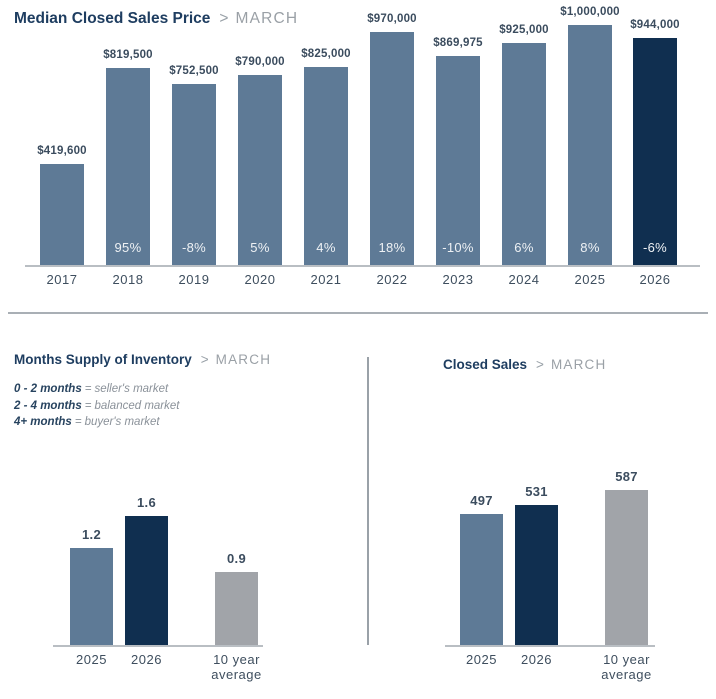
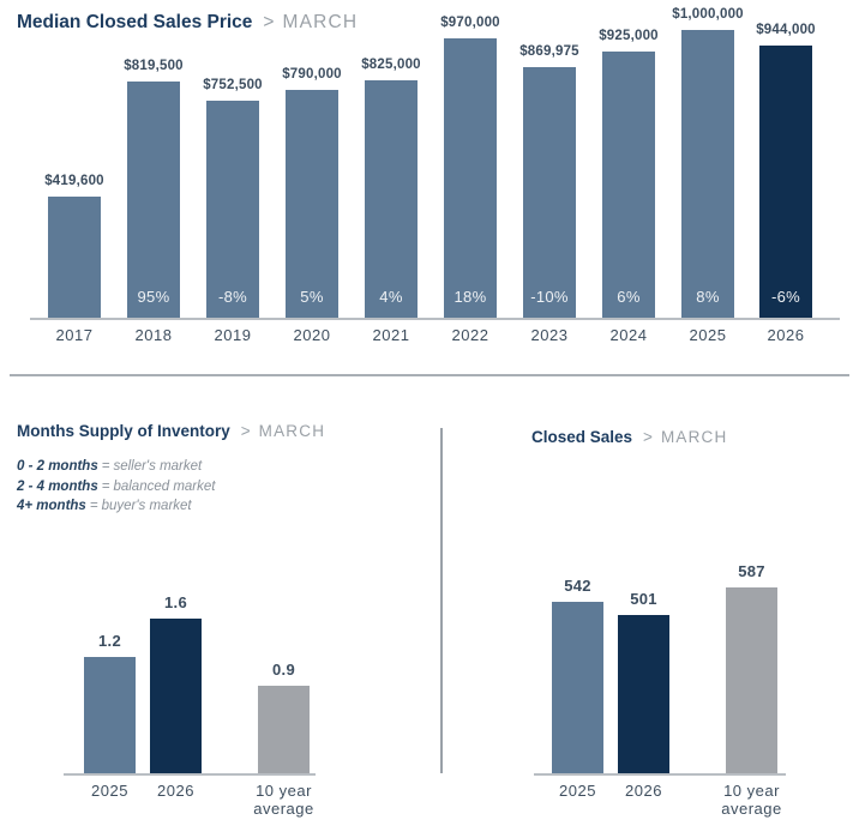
Closed Sales/2025: 497 -> 542
Closed Sales/2026: 531 -> 501
